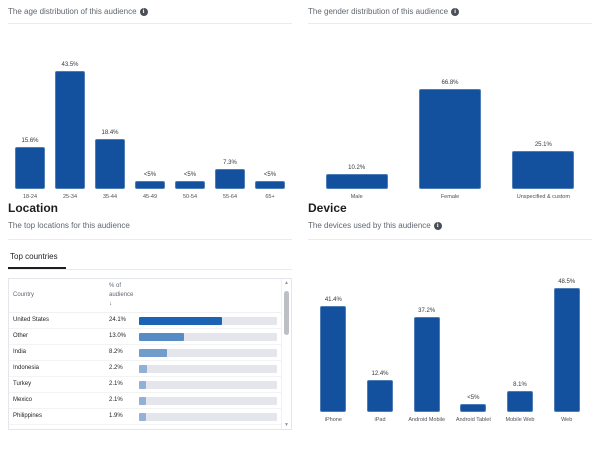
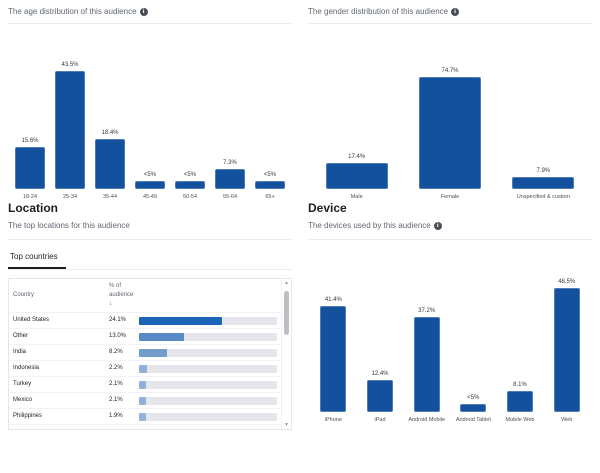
The gender distribution of this audience/Male: 10.2% -> 17.4%
The gender distribution of this audience/Female: 66.8% -> 74.7%
The gender distribution of this audience/Unspecified & custom: 25.1% -> 7.9%
